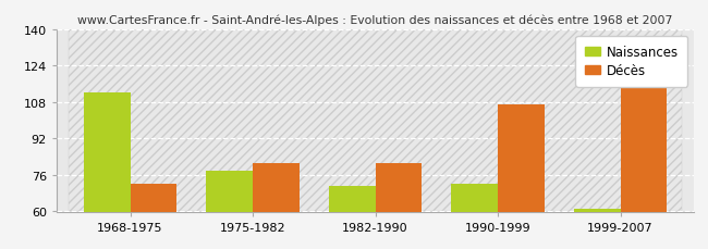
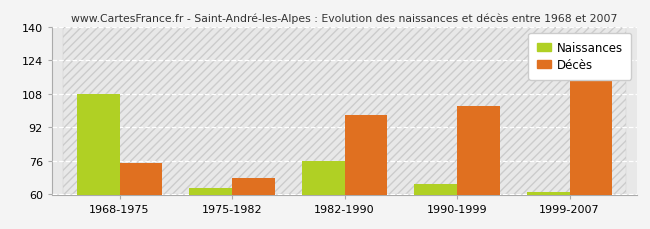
Naissances/1968-1975: 112 -> 108
Décès/1968-1975: 72 -> 75
Naissances/1975-1982: 78 -> 63
Décès/1975-1982: 81 -> 68
Naissances/1982-1990: 71 -> 76
Décès/1982-1990: 81 -> 98
Naissances/1990-1999: 72 -> 65
Décès/1990-1999: 107 -> 102
